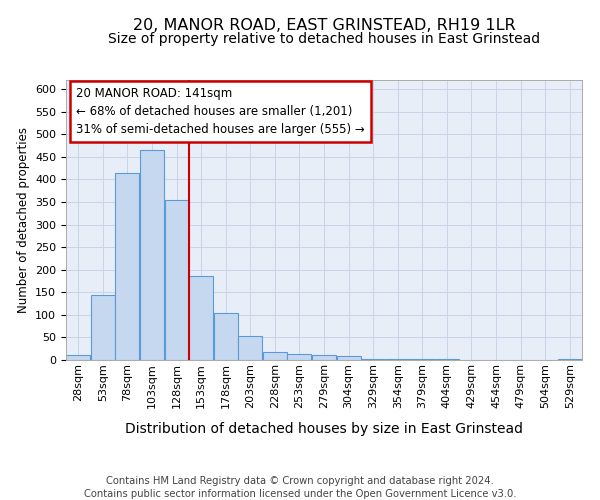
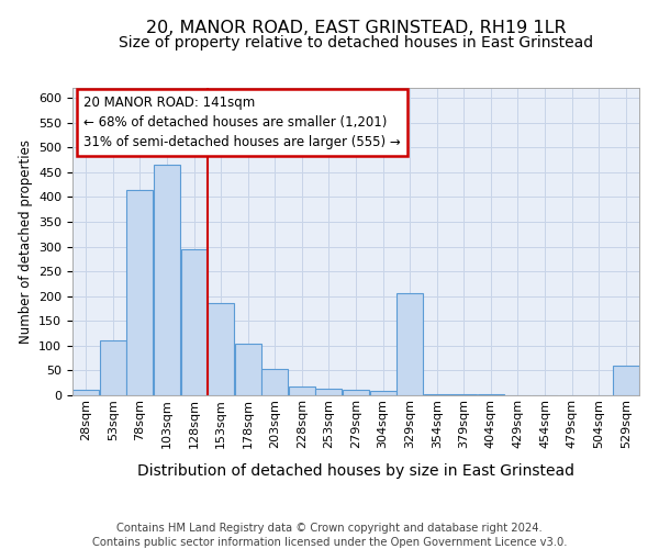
53sqm: 143 -> 110
128sqm: 355 -> 295
329sqm: 3 -> 205
529sqm: 3 -> 60
